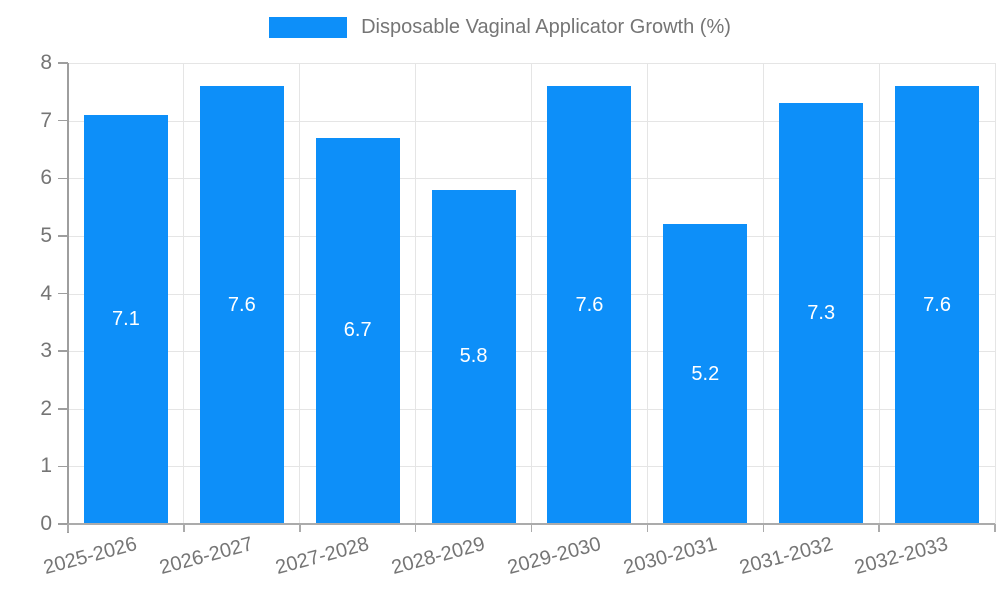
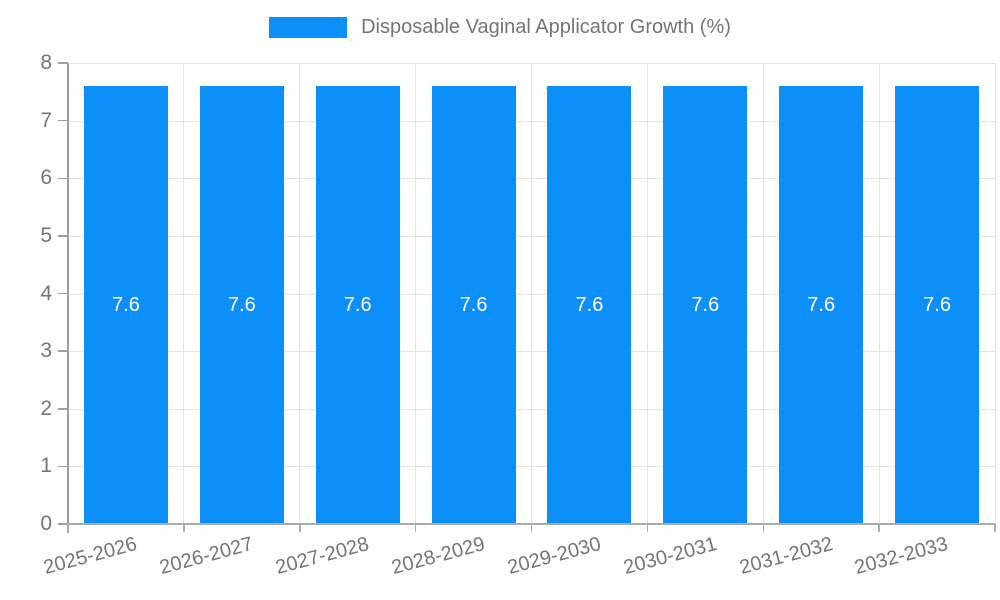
2025-2026: 7.1 -> 7.6
2027-2028: 6.7 -> 7.6
2028-2029: 5.8 -> 7.6
2030-2031: 5.2 -> 7.6
2031-2032: 7.3 -> 7.6
